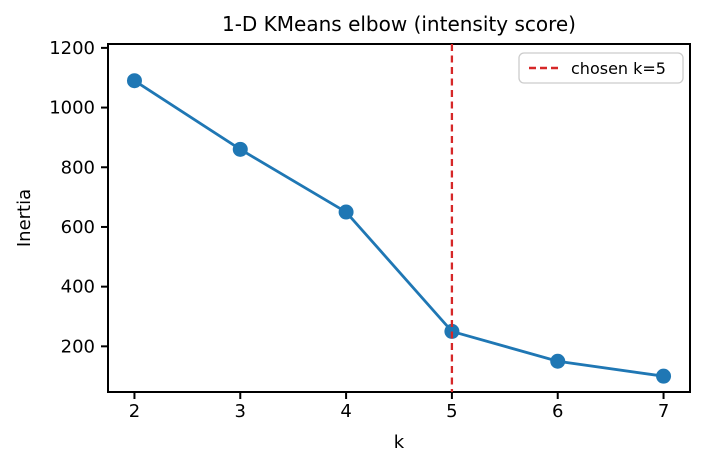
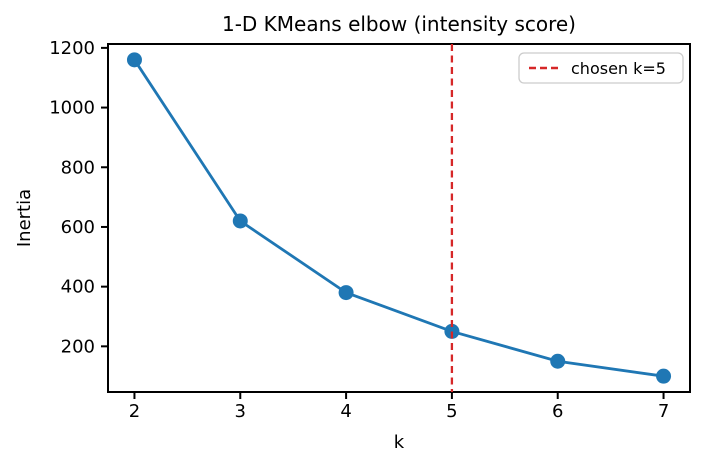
2: 1090 -> 1160
3: 860 -> 620
4: 650 -> 380
